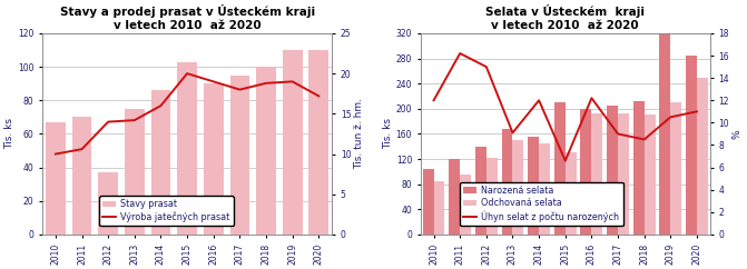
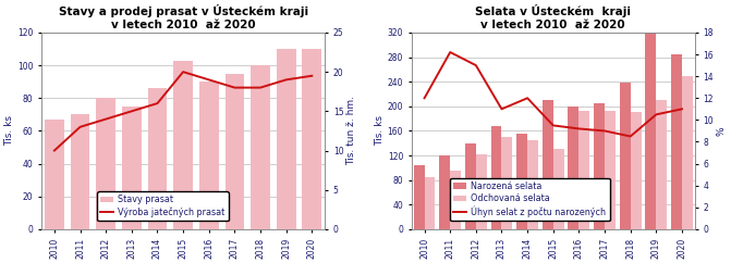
Stavy a prodej prasat v Ústeckém kraji v letech 2010 až 2020/Výroba jatečných prasat/2011: 10.6 -> 13.0
Stavy a prodej prasat v Ústeckém kraji v letech 2010 až 2020/Stavy prasat/2012: 37 -> 80
Stavy a prodej prasat v Ústeckém kraji v letech 2010 až 2020/Výroba jatečných prasat/2013: 14.2 -> 15.0
Stavy a prodej prasat v Ústeckém kraji v letech 2010 až 2020/Výroba jatečných prasat/2018: 18.8 -> 18.0
Stavy a prodej prasat v Ústeckém kraji v letech 2010 až 2020/Výroba jatečných prasat/2020: 17.2 -> 19.5
Selata v Ústeckém kraji v letech 2010 až 2020/Úhyn selat z počtu narozených/2013: 9.1 -> 11.0
Selata v Ústeckém kraji v letech 2010 až 2020/Úhyn selat z počtu narozených/2015: 6.6 -> 9.5
Selata v Ústeckém kraji v letech 2010 až 2020/Úhyn selat z počtu narozených/2016: 12.2 -> 9.2
Selata v Ústeckém kraji v letech 2010 až 2020/Narozená selata/2018: 212 -> 238
